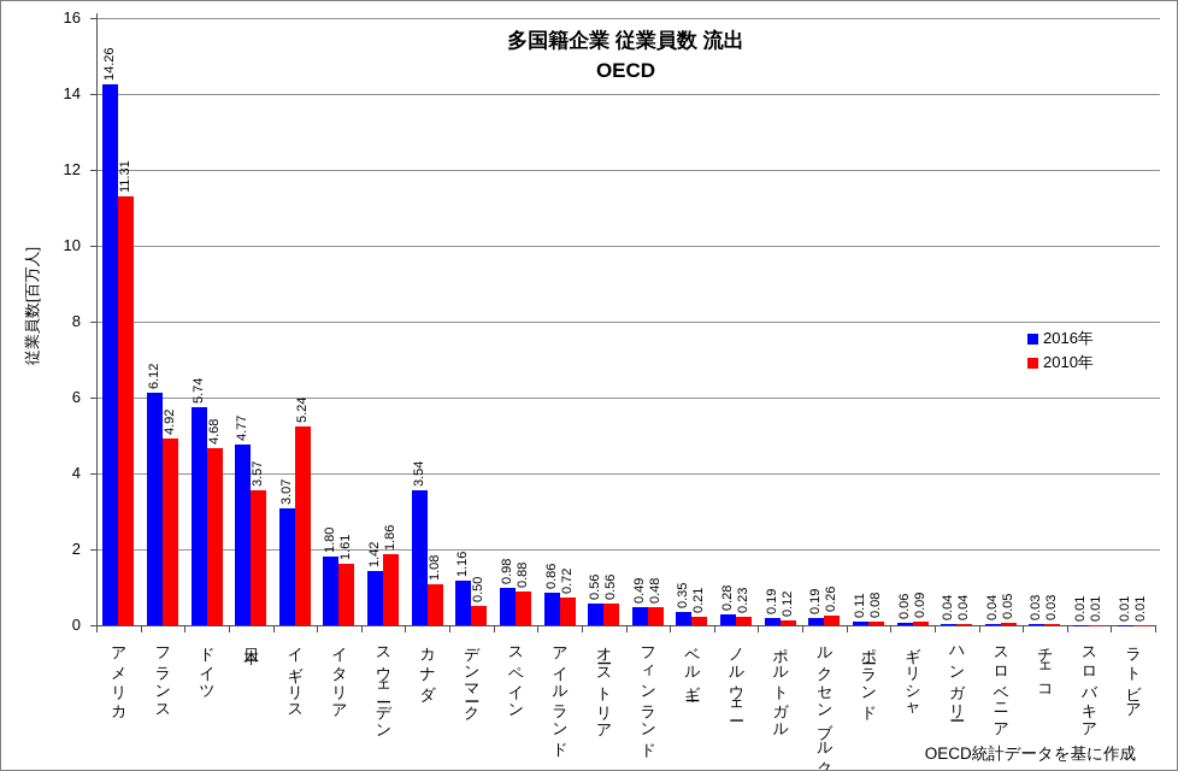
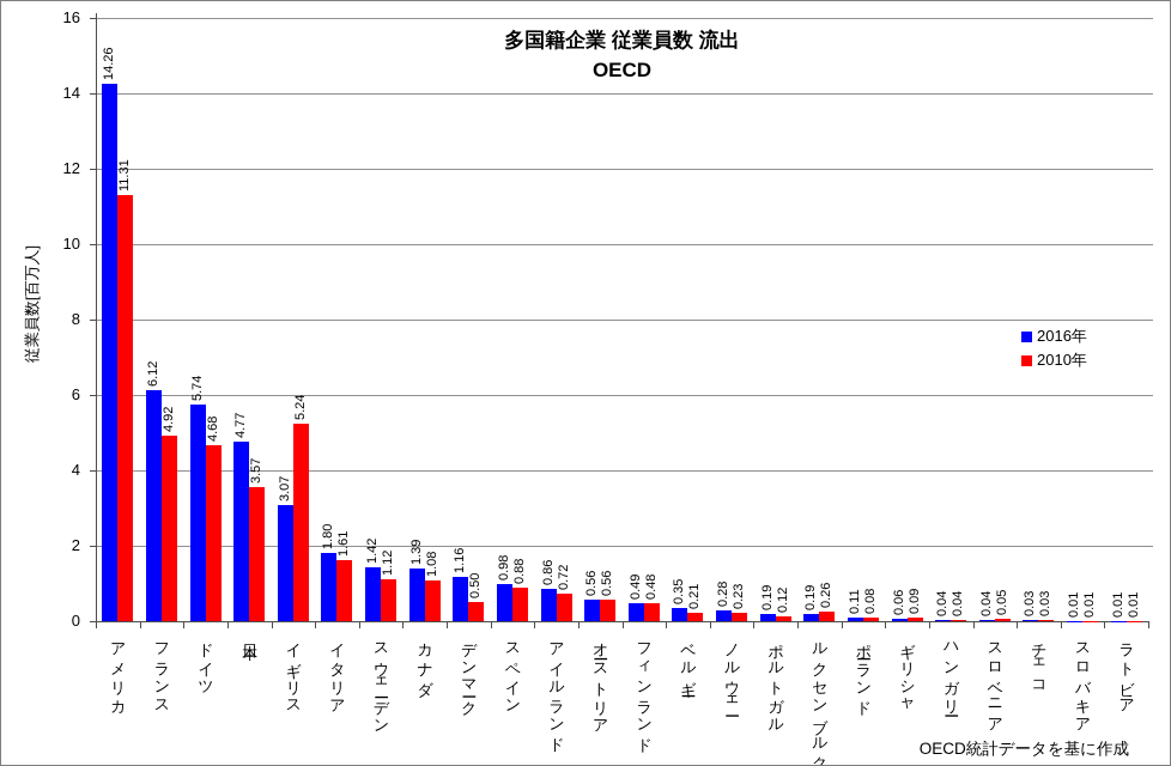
2010年/スウェーデン: 1.86 -> 1.12
2016年/カナダ: 3.54 -> 1.39
